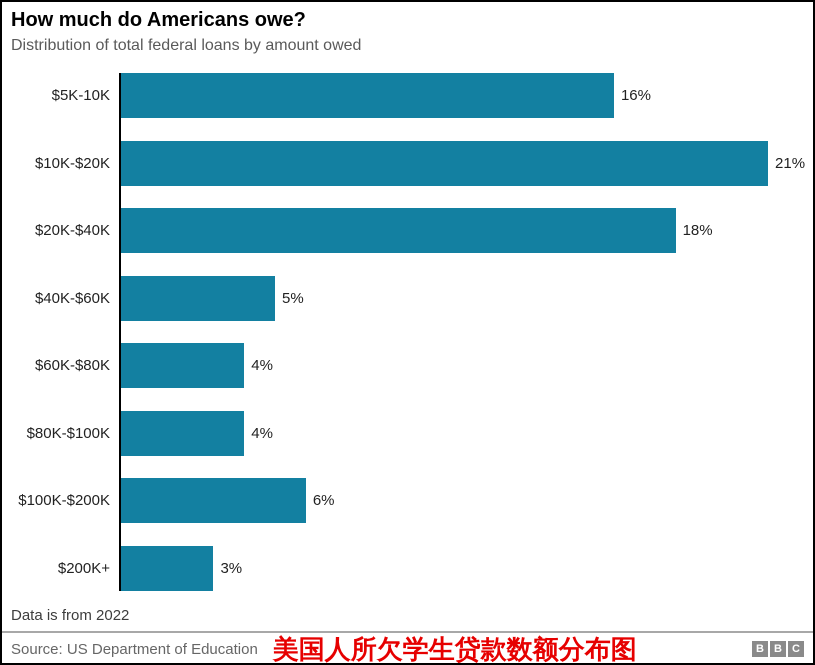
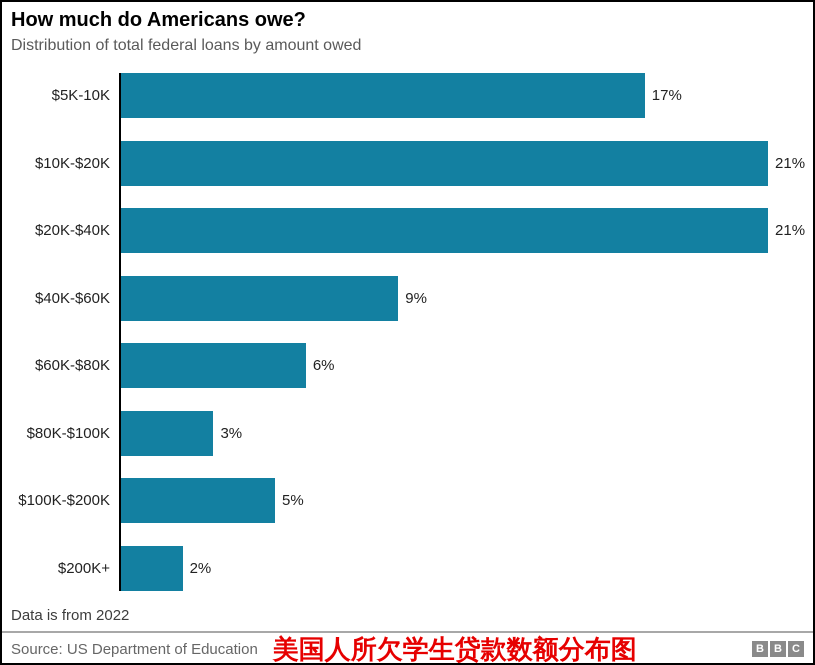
$5K-10K: 16% -> 17%
$20K-$40K: 18% -> 21%
$40K-$60K: 5% -> 9%
$60K-$80K: 4% -> 6%
$80K-$100K: 4% -> 3%
$100K-$200K: 6% -> 5%
$200K+: 3% -> 2%
